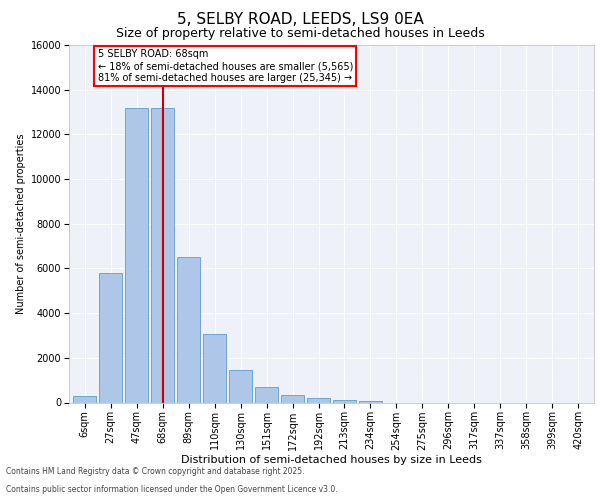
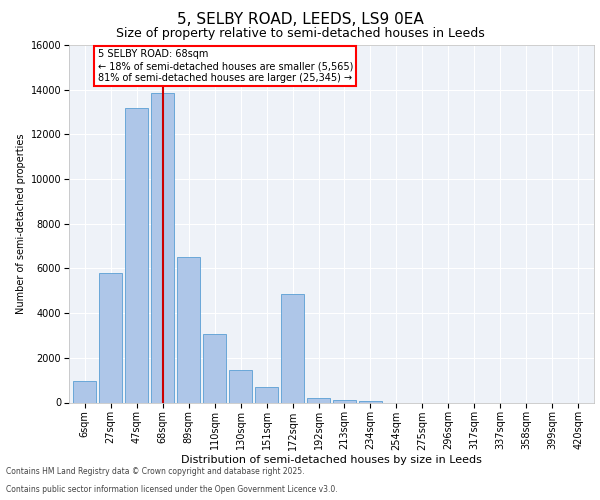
6sqm: 300 -> 950
68sqm: 13200 -> 13850
172sqm: 340 -> 4850
